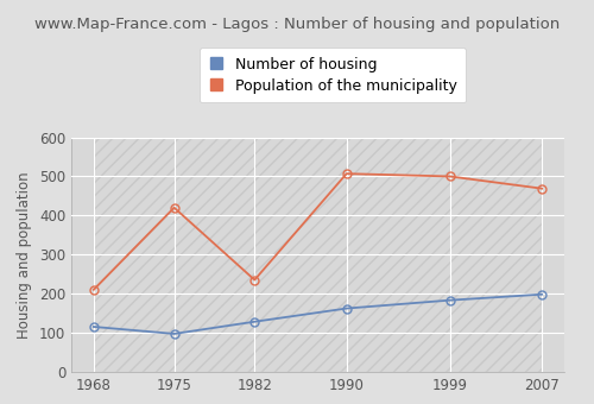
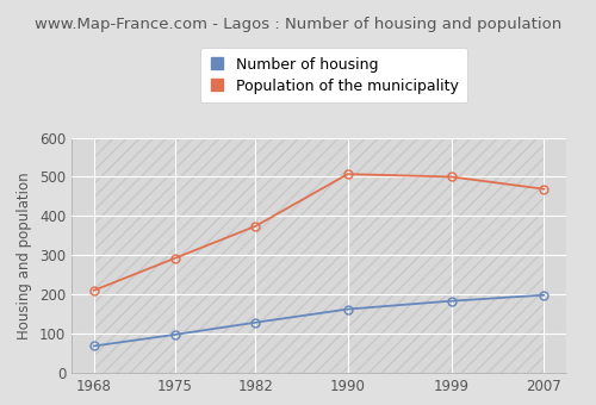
Number of housing/1968: 115 -> 68
Population of the municipality/1975: 420 -> 292
Population of the municipality/1982: 235 -> 374
